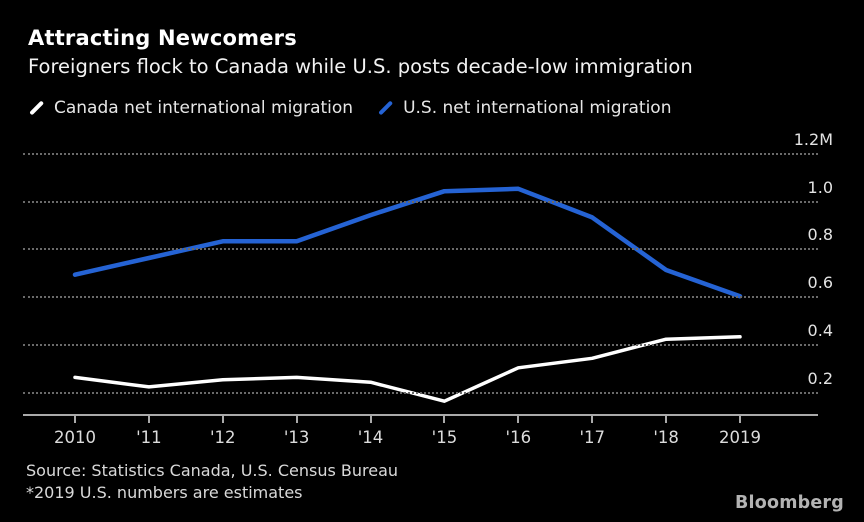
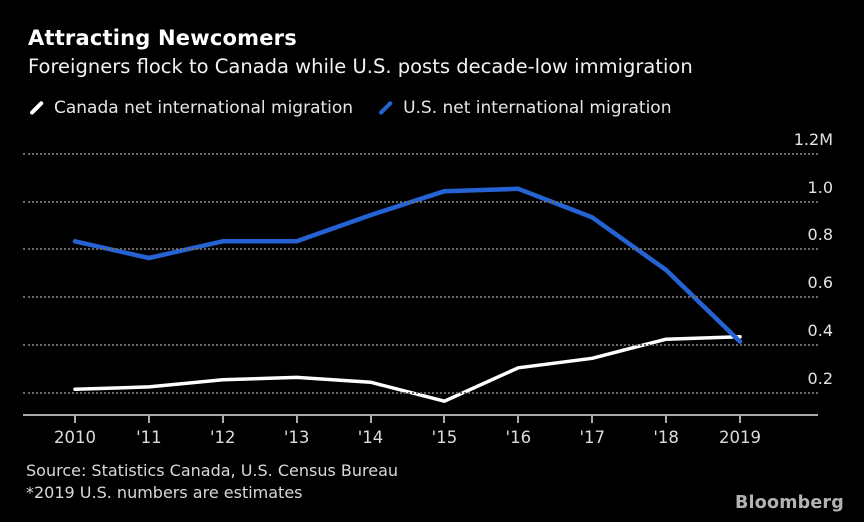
Canada net international migration/2010: 0.26M -> 0.21M
U.S. net international migration/2010: 0.69M -> 0.83M
U.S. net international migration/2019: 0.60M -> 0.41M
